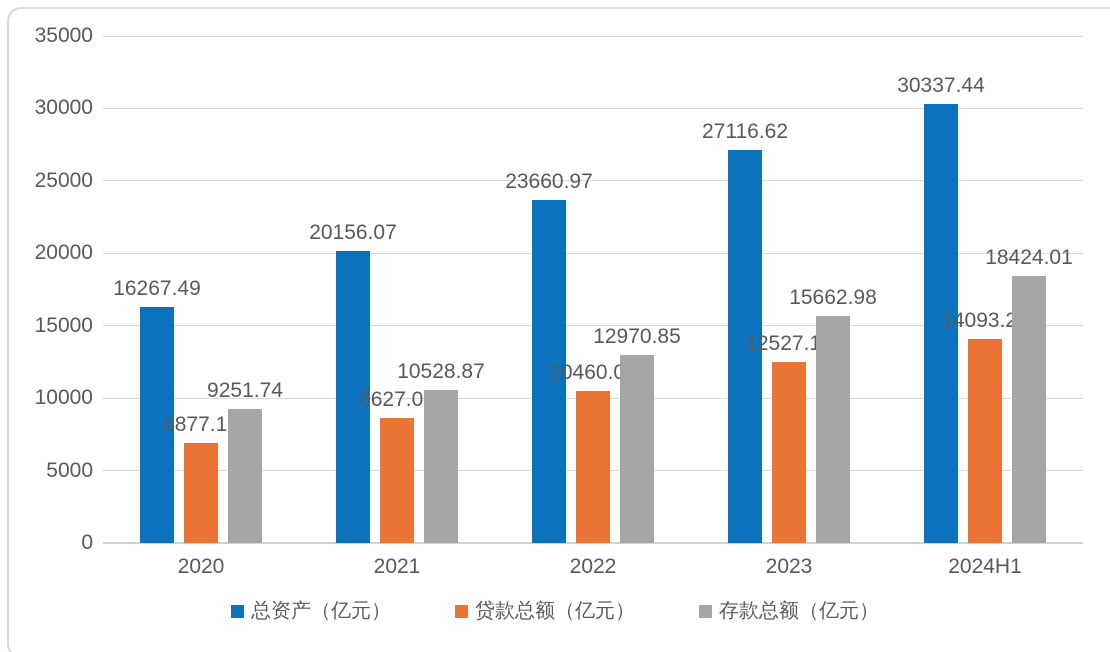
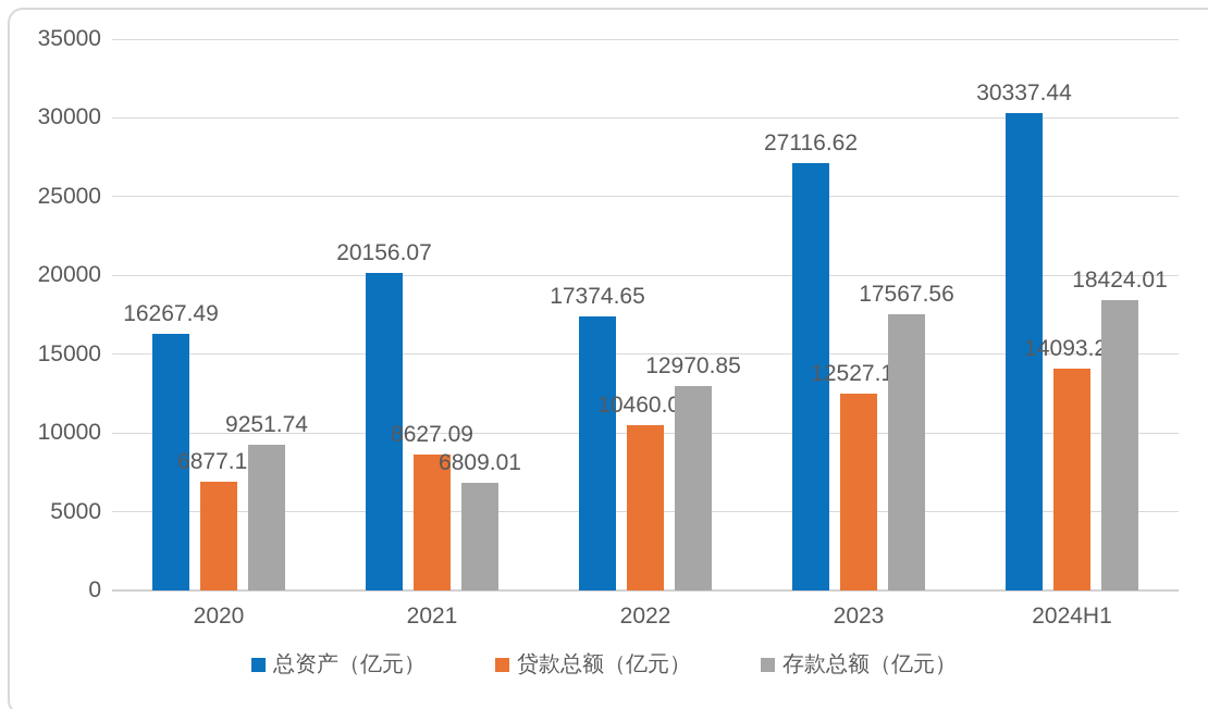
存款总额（亿元）/2021: 10528.87 -> 6809.01
总资产（亿元）/2022: 23660.97 -> 17374.65
存款总额（亿元）/2023: 15662.98 -> 17567.56
